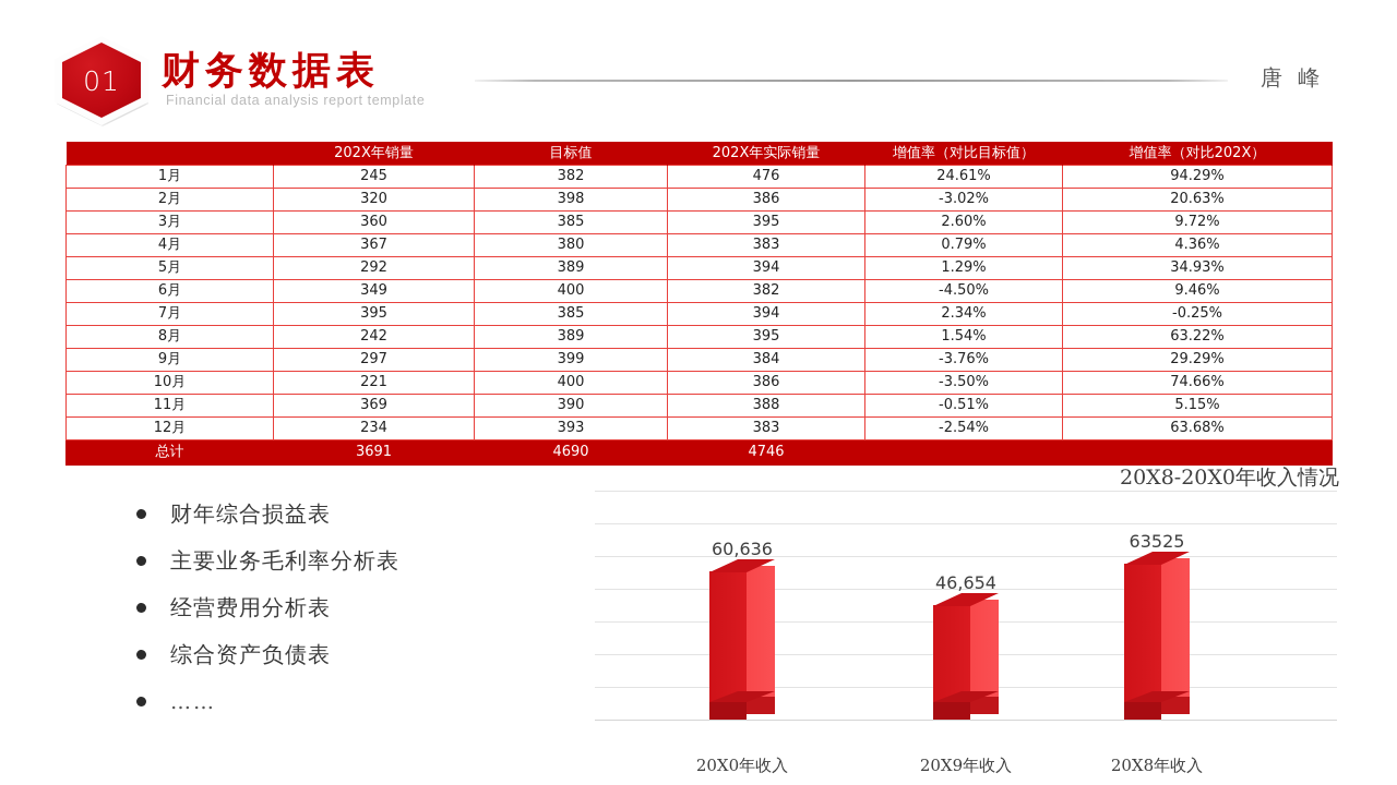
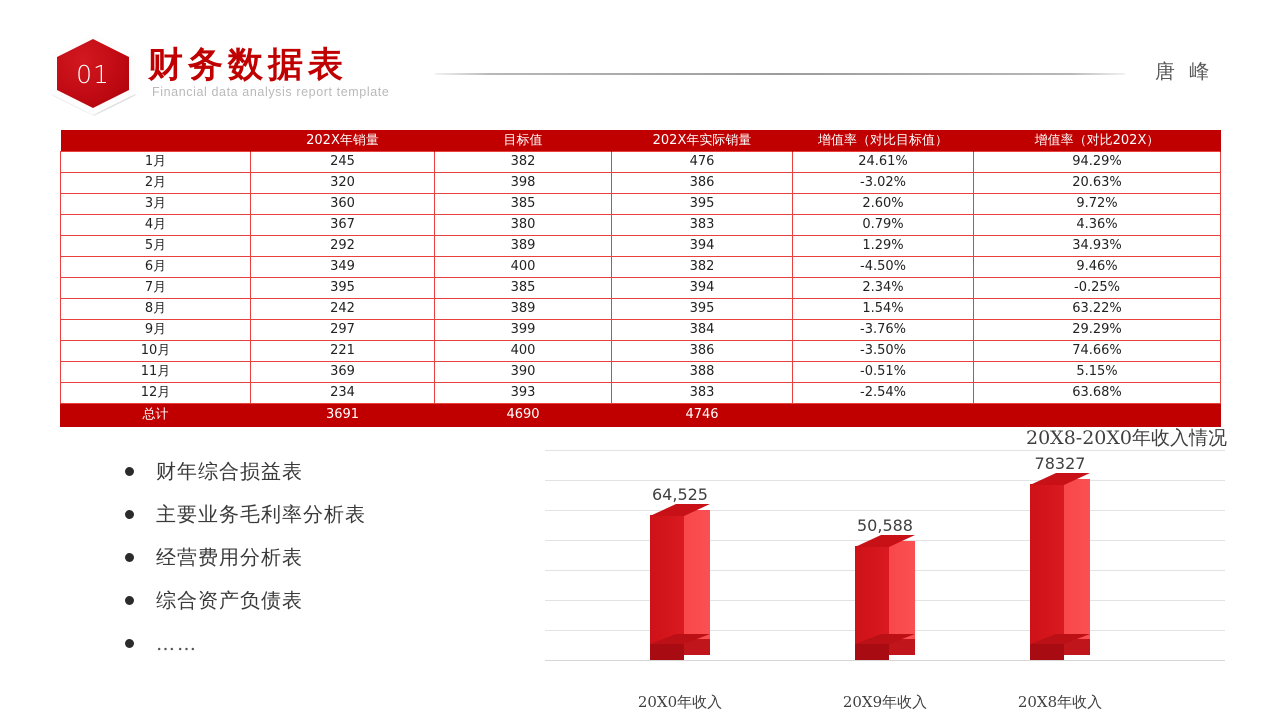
20X0年收入: 60,636 -> 64,525
20X9年收入: 46,654 -> 50,588
20X8年收入: 63525 -> 78327
